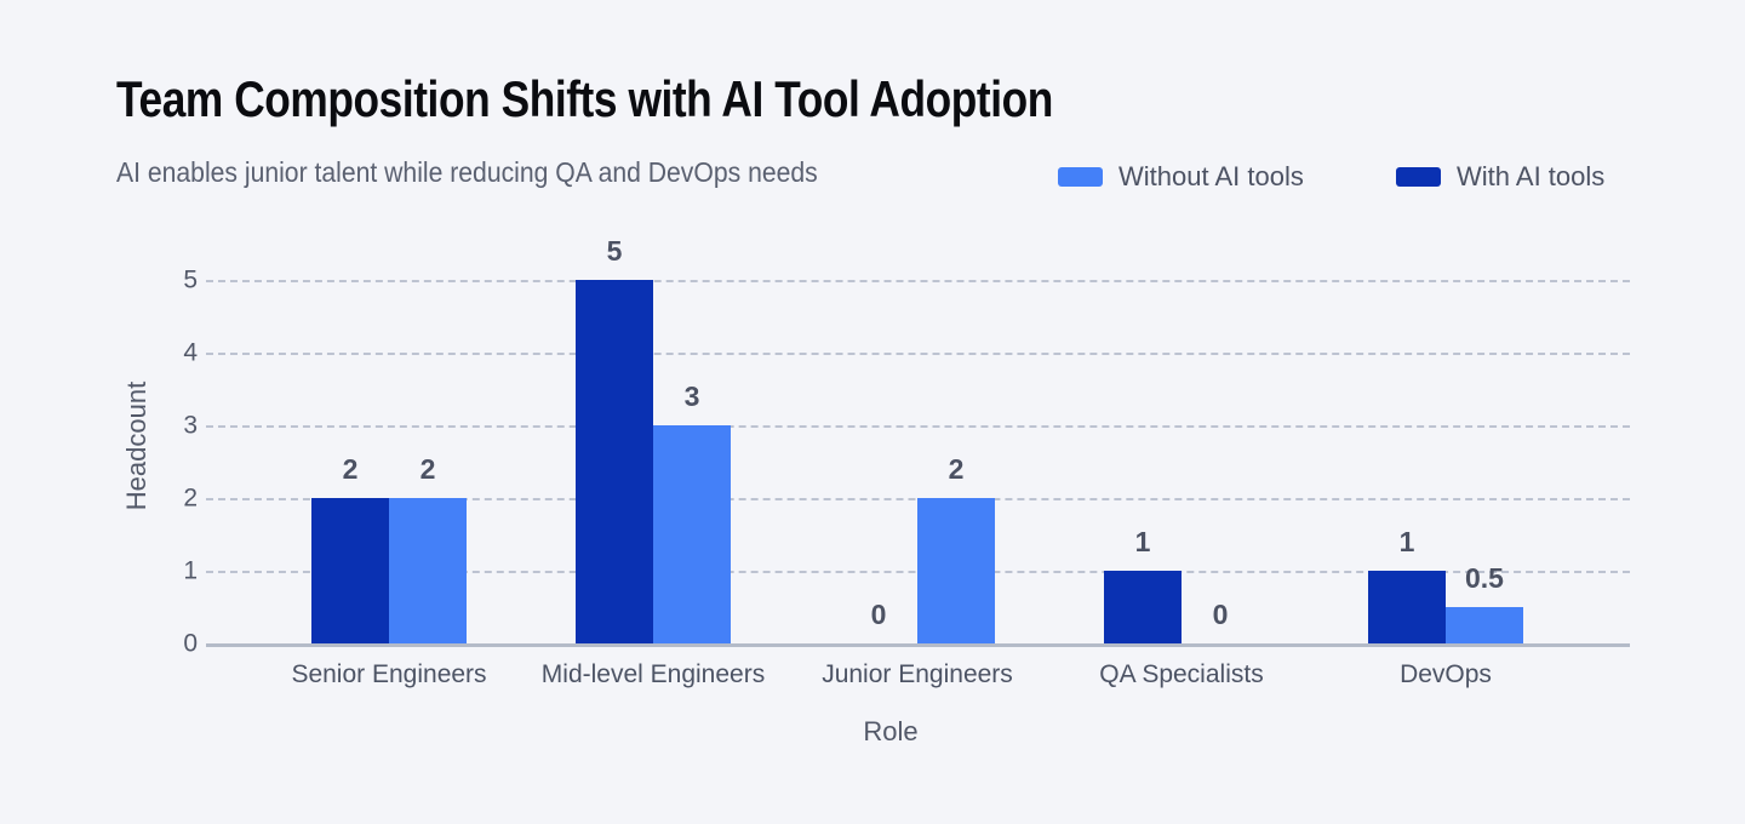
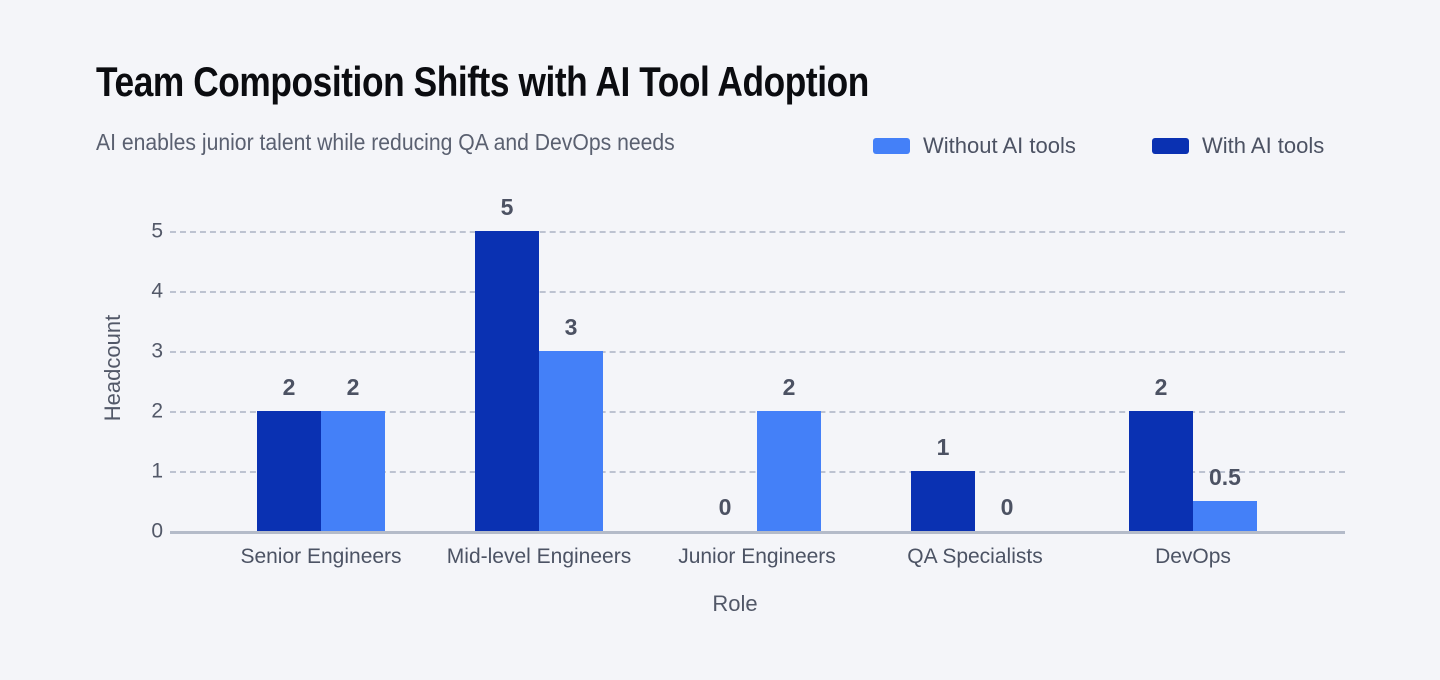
With AI tools/DevOps: 1 -> 2
